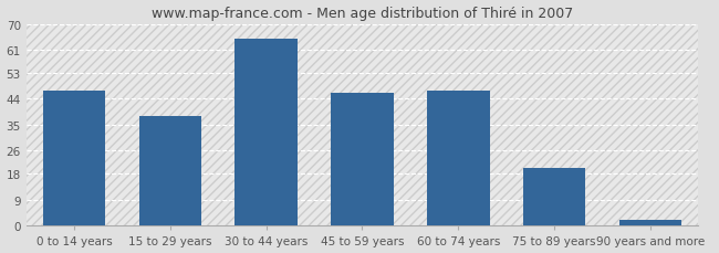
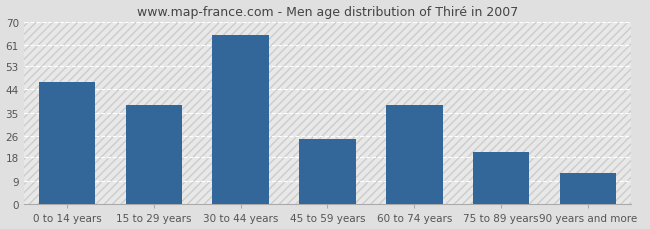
45 to 59 years: 46 -> 25
60 to 74 years: 47 -> 38
90 years and more: 2 -> 12
